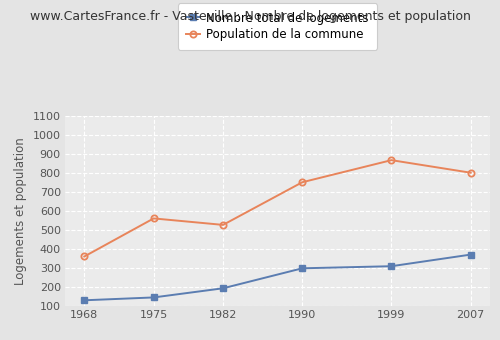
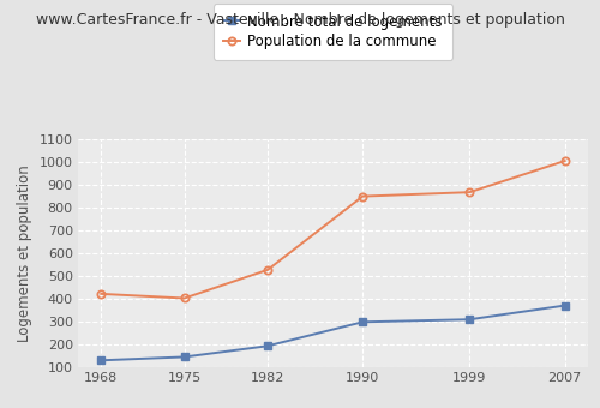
Population de la commune/1968: 360 -> 420
Population de la commune/1975: 560 -> 400
Population de la commune/1990: 750 -> 850
Population de la commune/2007: 800 -> 1000
